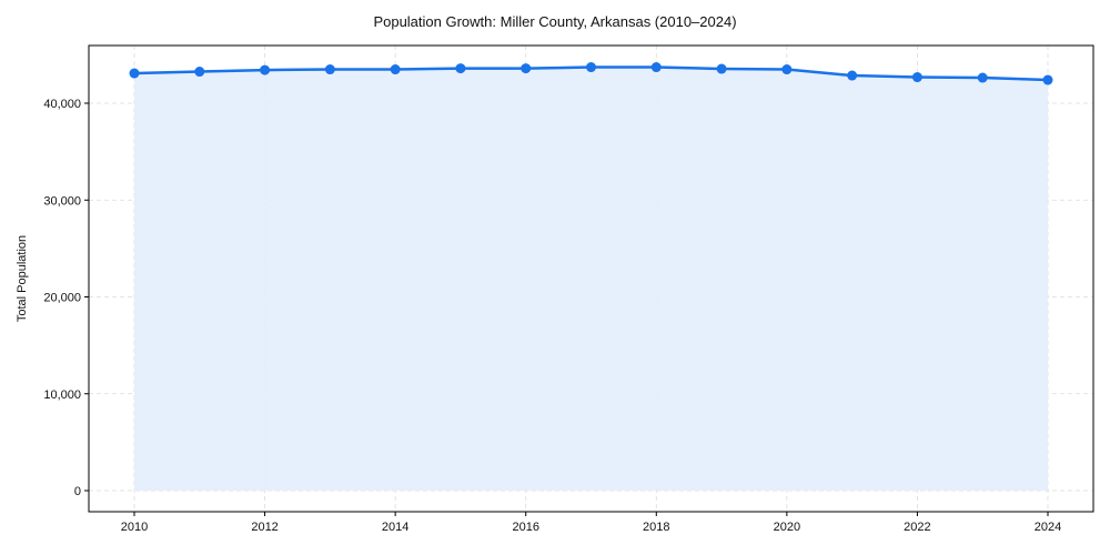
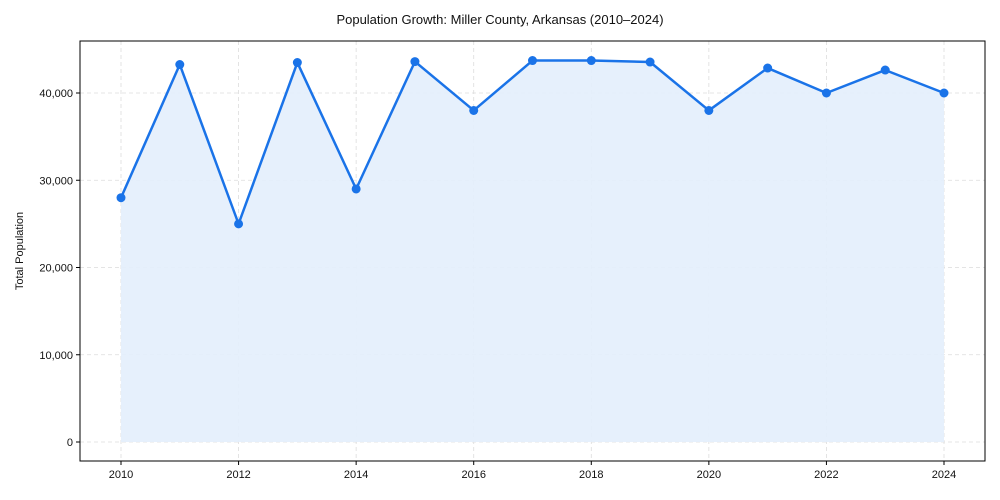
2010: 43000 -> 28000
2012: 43000 -> 25000
2014: 43000 -> 29000
2016: 44000 -> 38000
2020: 43000 -> 38000
2022: 43000 -> 40000
2024: 42000 -> 40000
